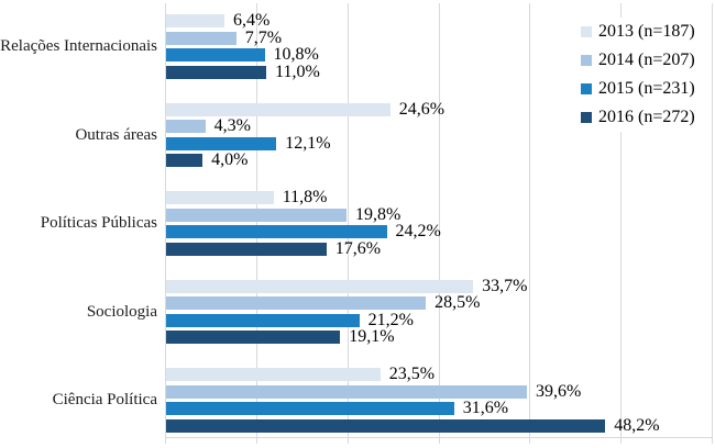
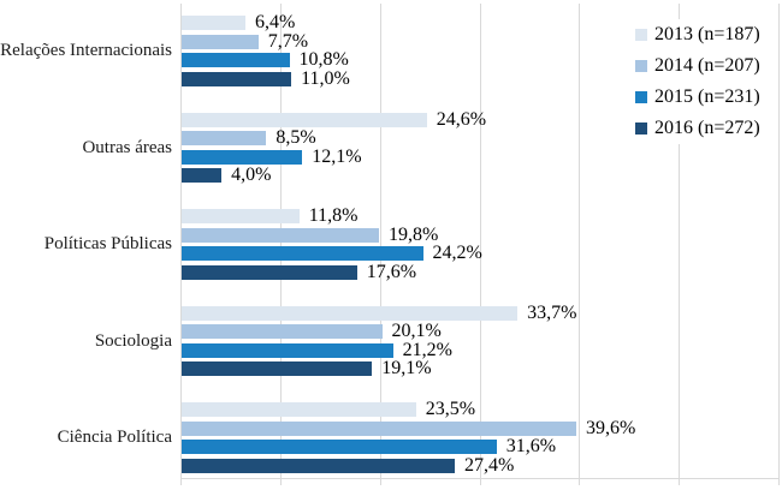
2014 (n=207)/Outras áreas: 4,3% -> 8,5%
2014 (n=207)/Sociologia: 28,5% -> 20,1%
2016 (n=272)/Ciência Política: 48,2% -> 27,4%
